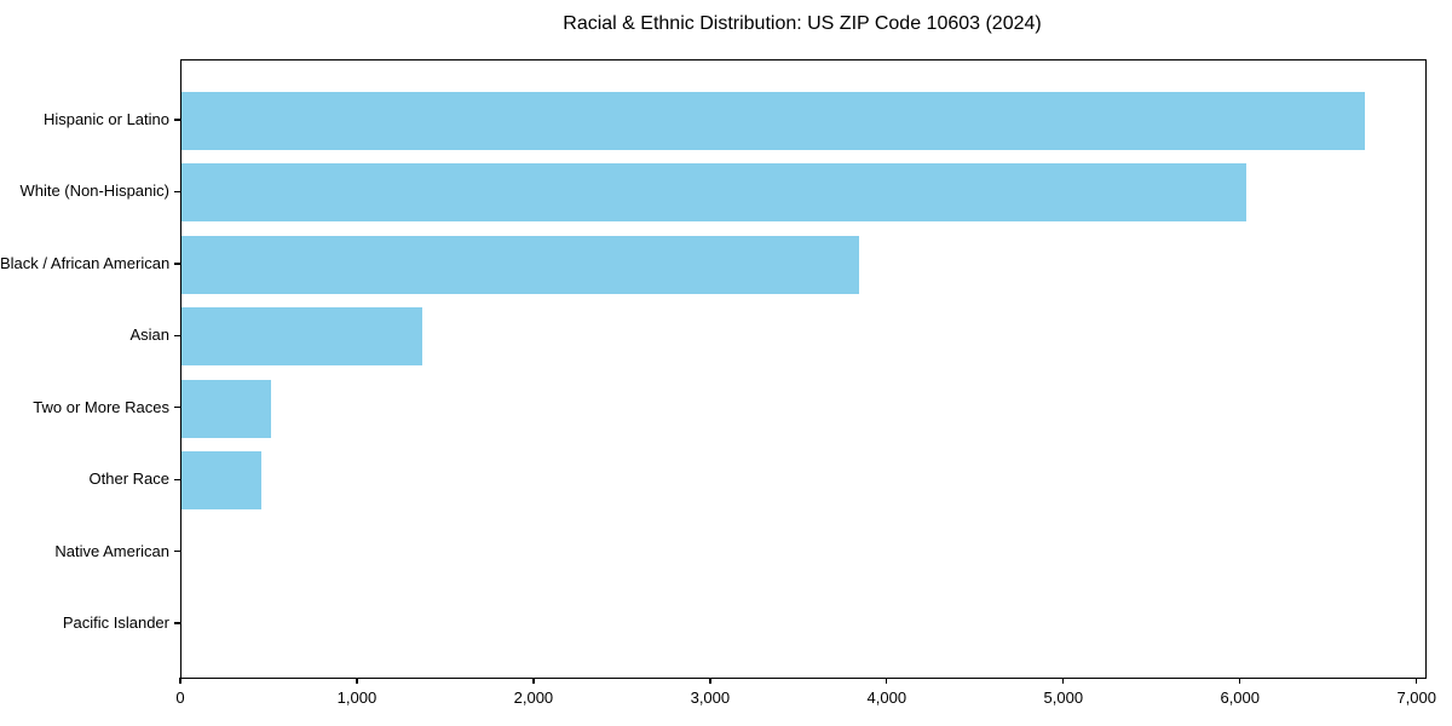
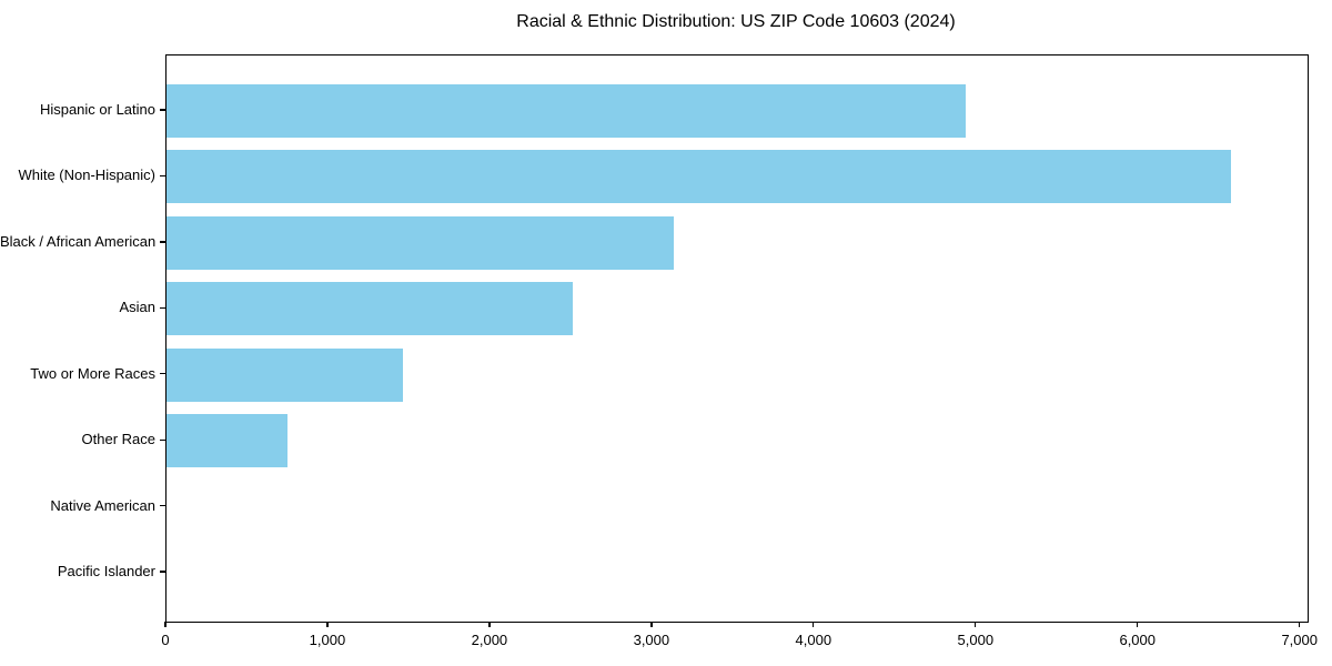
Hispanic or Latino: 6700 -> 4930
White (Non-Hispanic): 6030 -> 6570
Black / African American: 3840 -> 3130
Asian: 1360 -> 2510
Two or More Races: 510 -> 1460
Other Race: 450 -> 750
